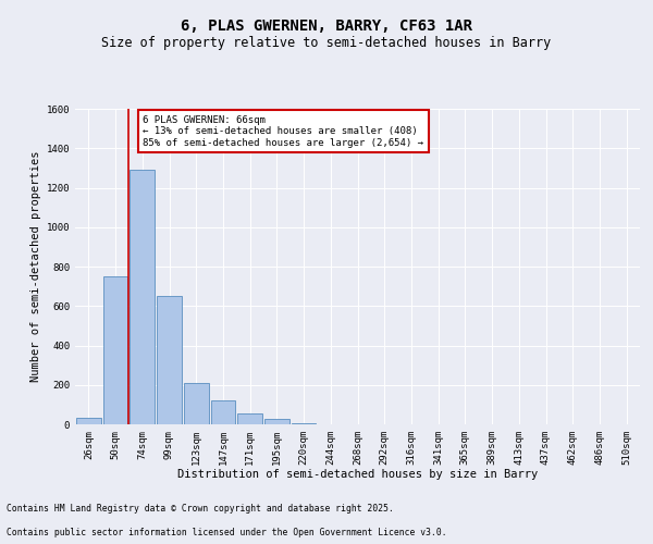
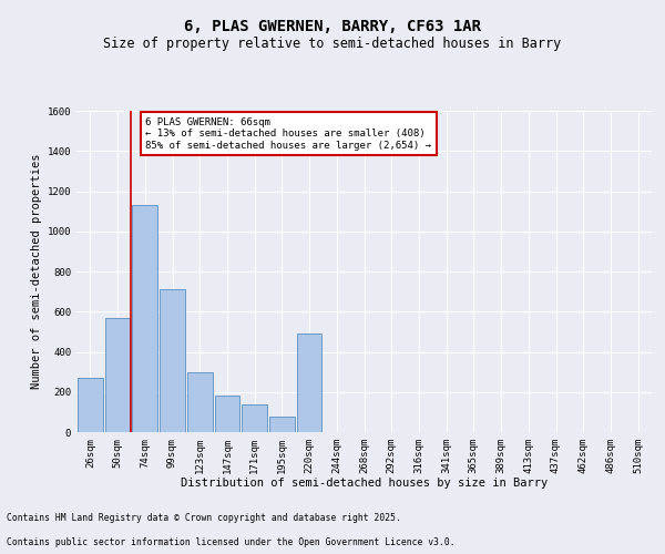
26sqm: 40 -> 270
50sqm: 750 -> 570
74sqm: 1290 -> 1130
99sqm: 650 -> 710
123sqm: 210 -> 300
147sqm: 120 -> 180
171sqm: 60 -> 140
195sqm: 20 -> 80
220sqm: 0 -> 490
